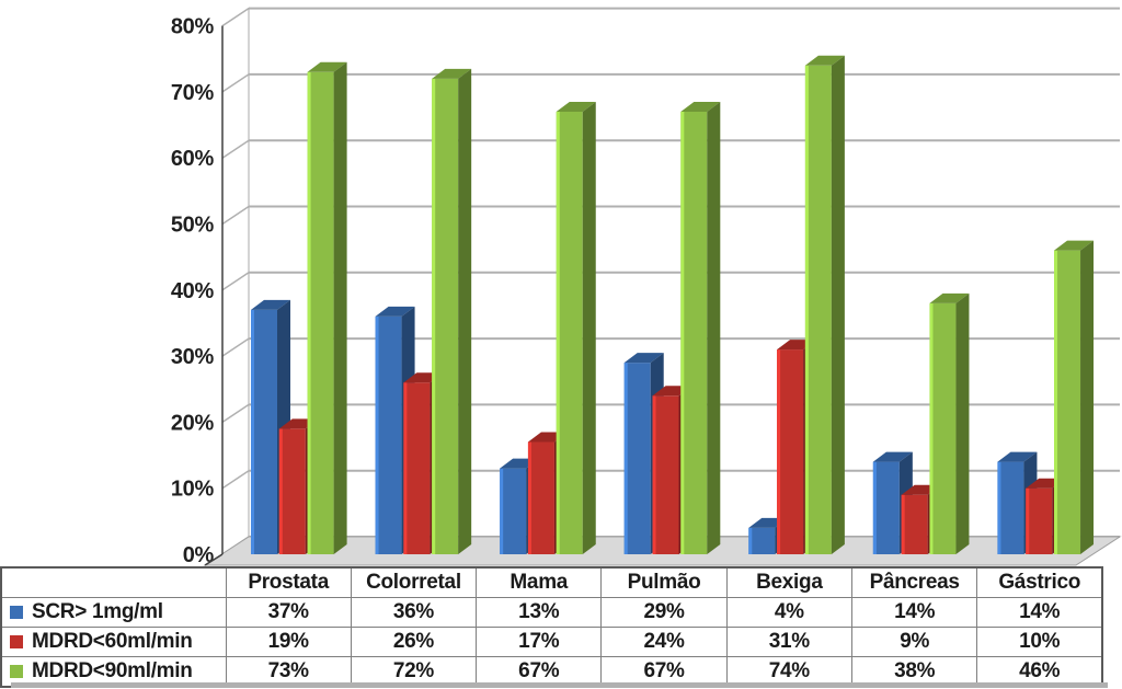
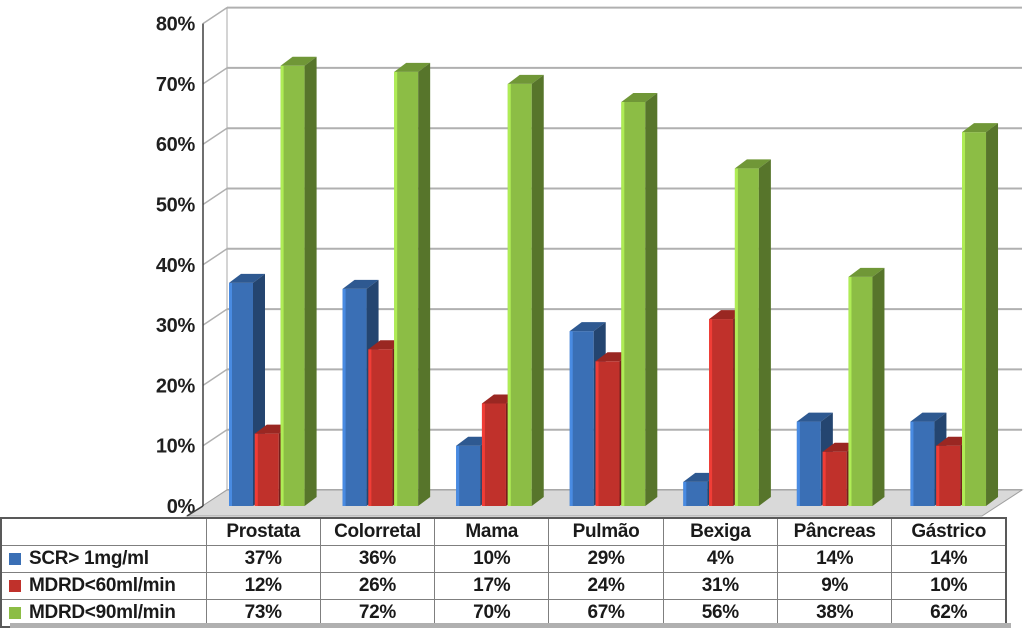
MDRD<60ml/min/Prostata: 19% -> 12%
SCR> 1mg/ml/Mama: 13% -> 10%
MDRD<90ml/min/Mama: 67% -> 70%
MDRD<90ml/min/Bexiga: 74% -> 56%
MDRD<90ml/min/Gástrico: 46% -> 62%
